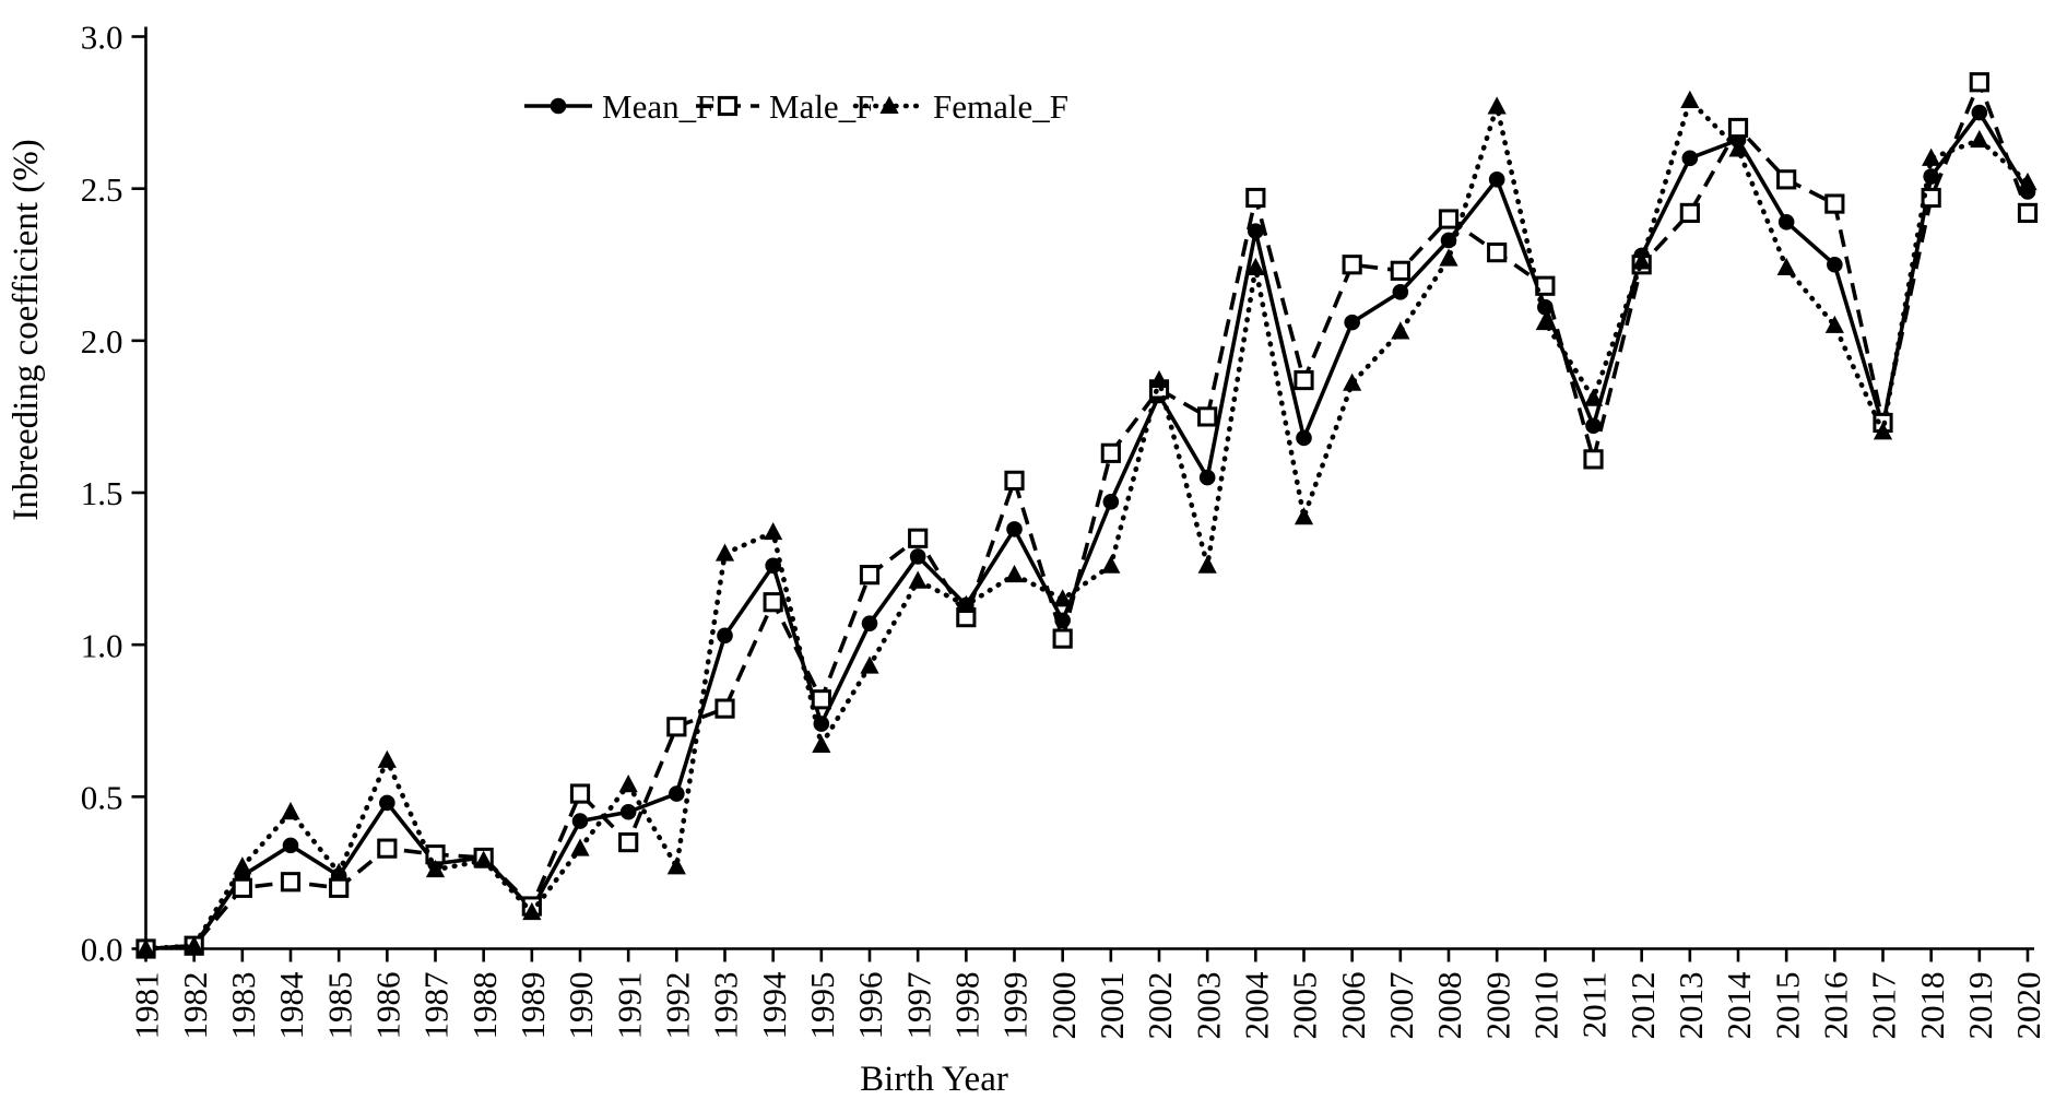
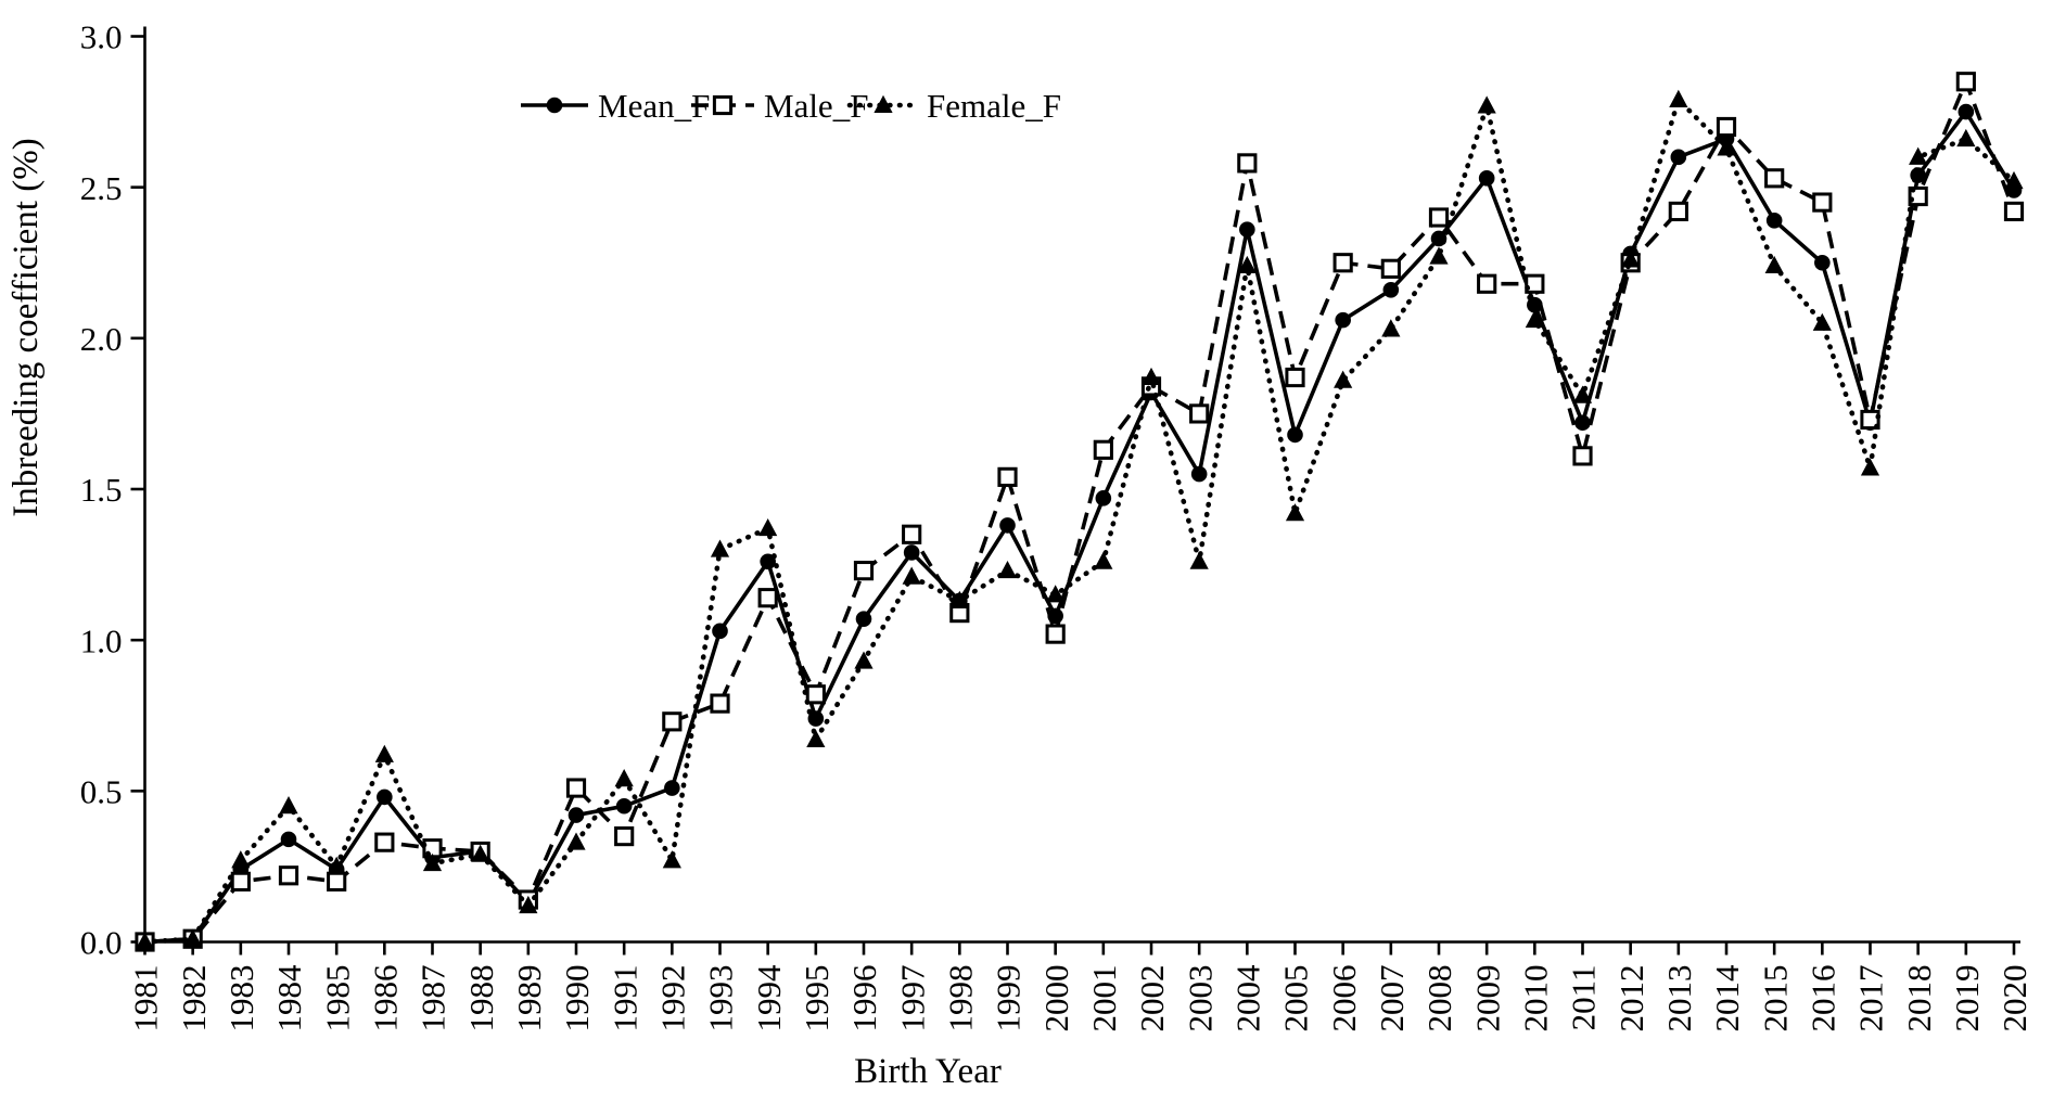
Male_F/2004: 2.47 -> 2.58
Male_F/2009: 2.29 -> 2.18
Female_F/2017: 1.70 -> 1.57
